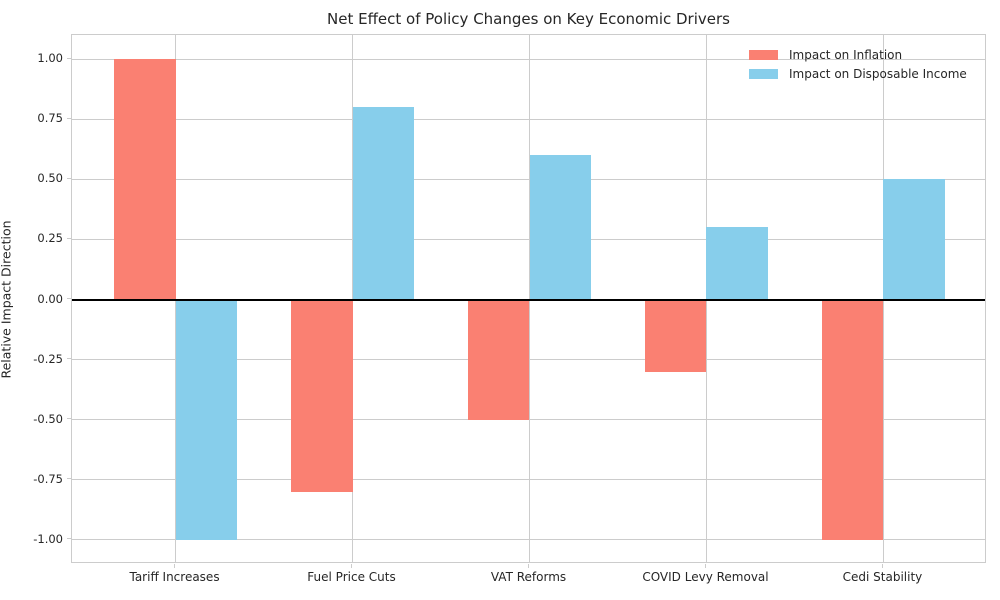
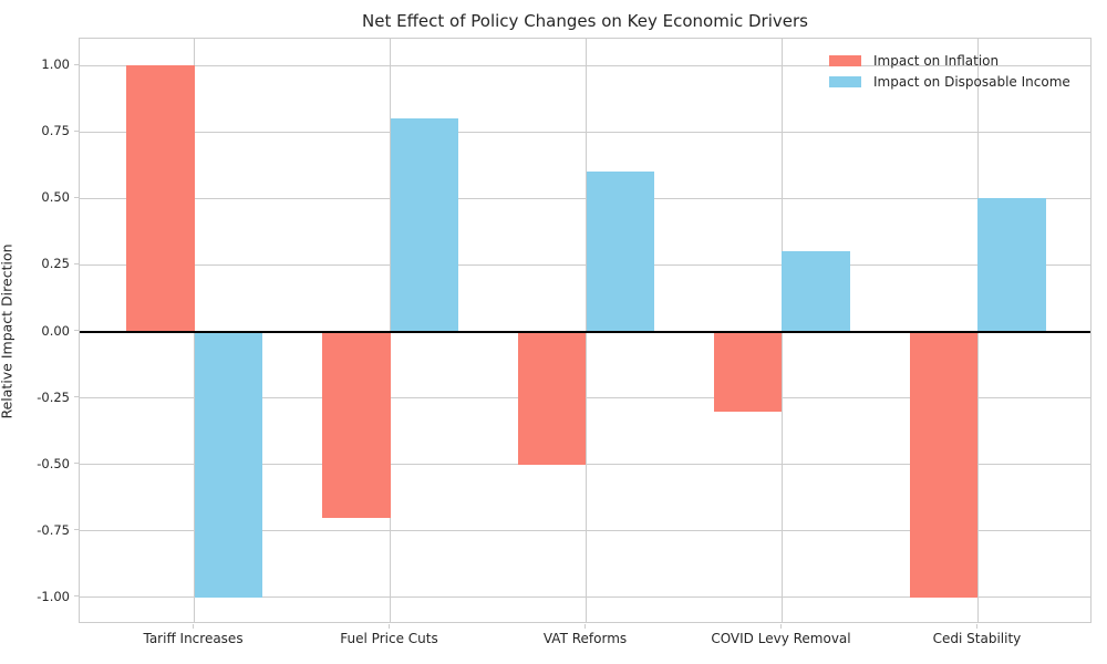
Impact on Inflation/Fuel Price Cuts: -0.8 -> -0.7
